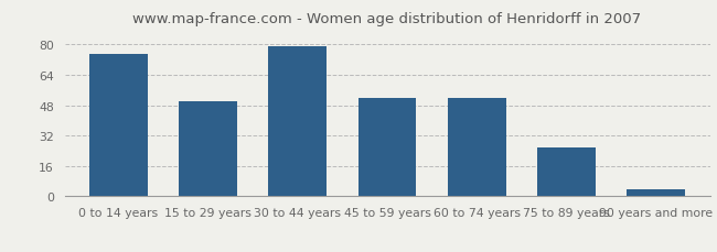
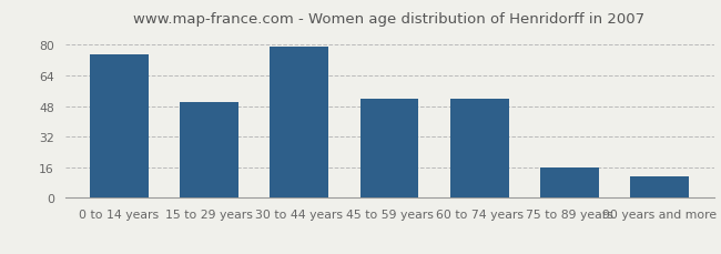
75 to 89 years: 26 -> 16
90 years and more: 4 -> 11
